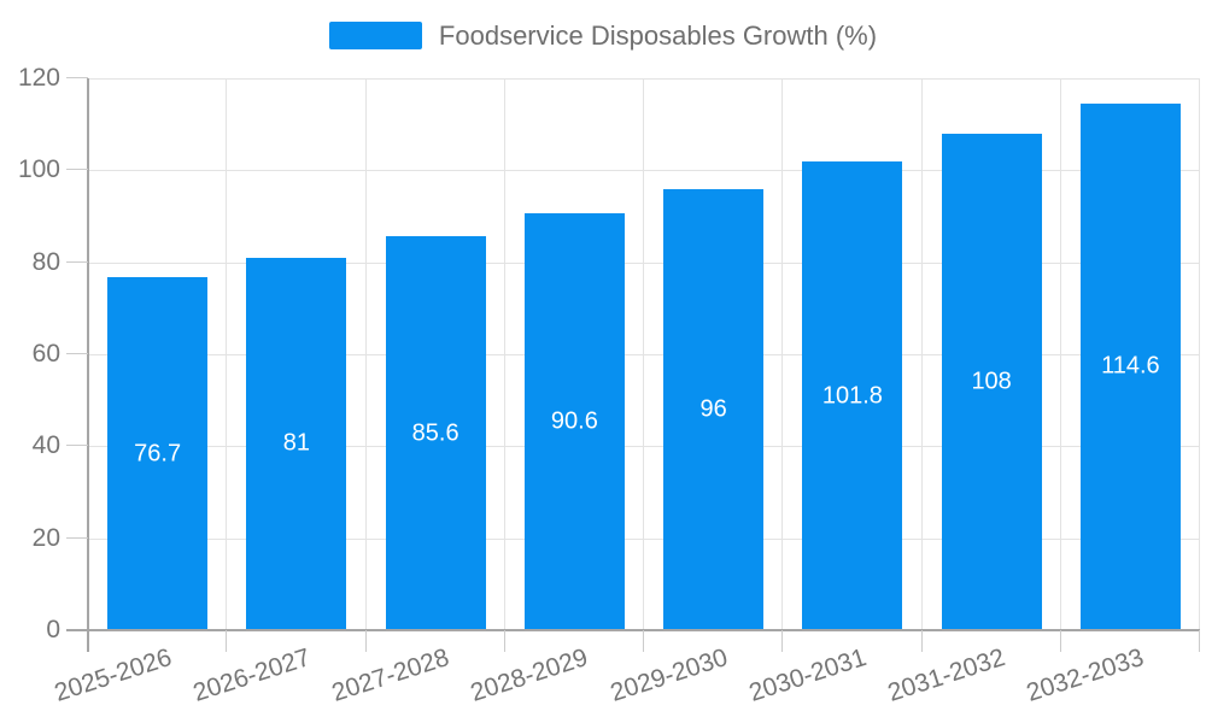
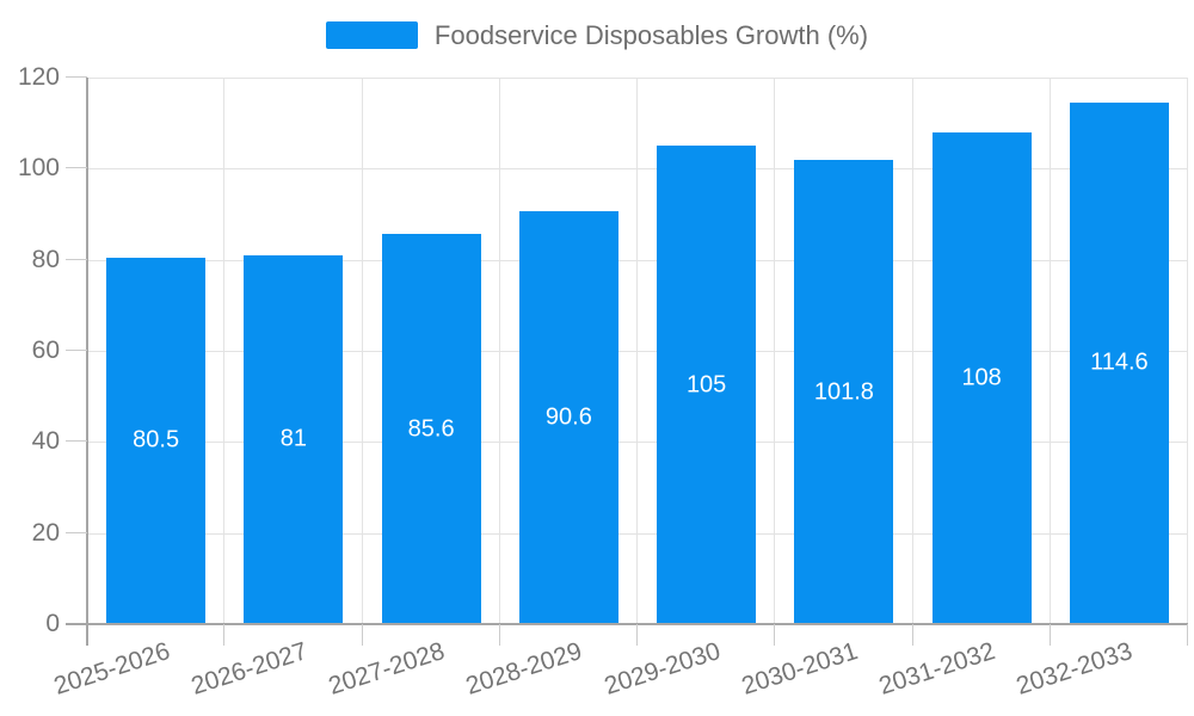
2025-2026: 76.7 -> 80.5
2029-2030: 96 -> 105
